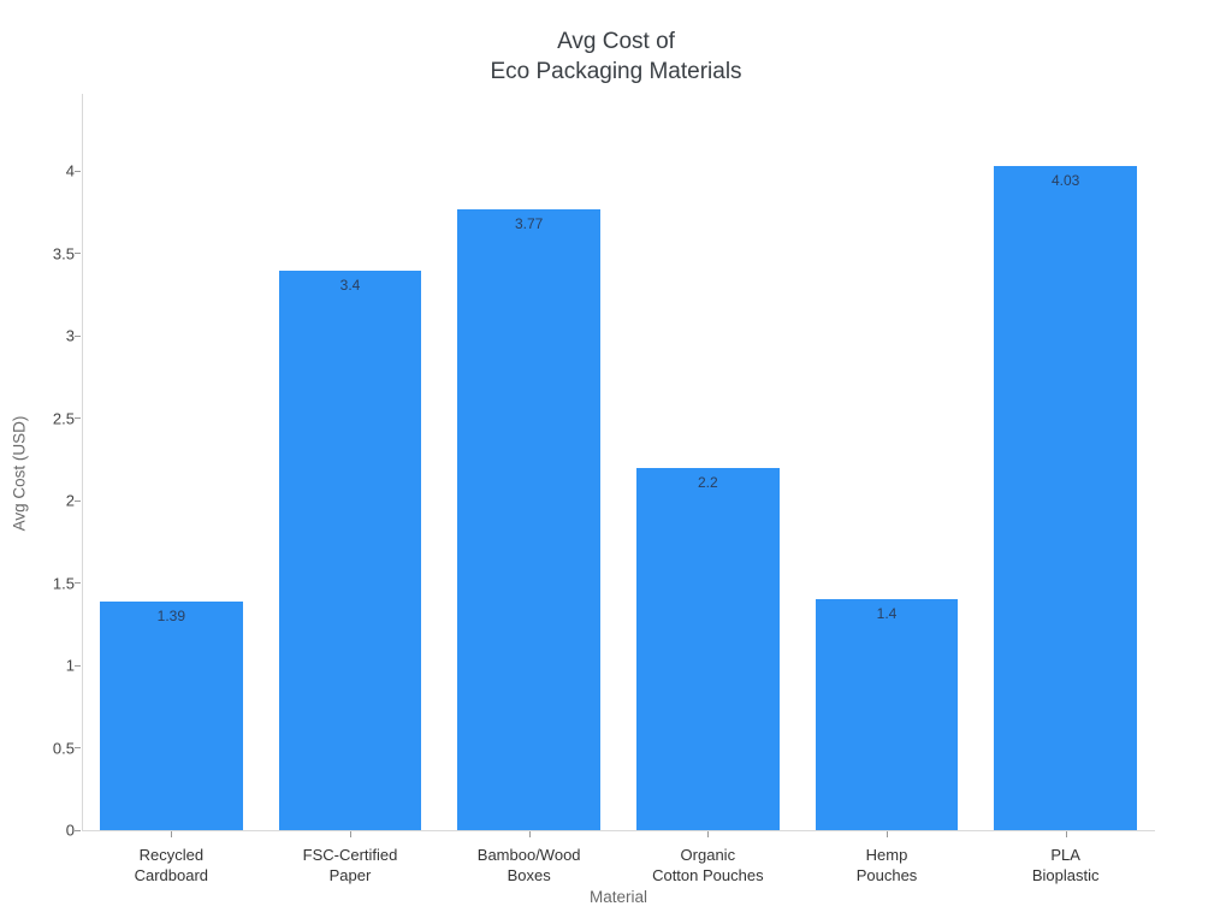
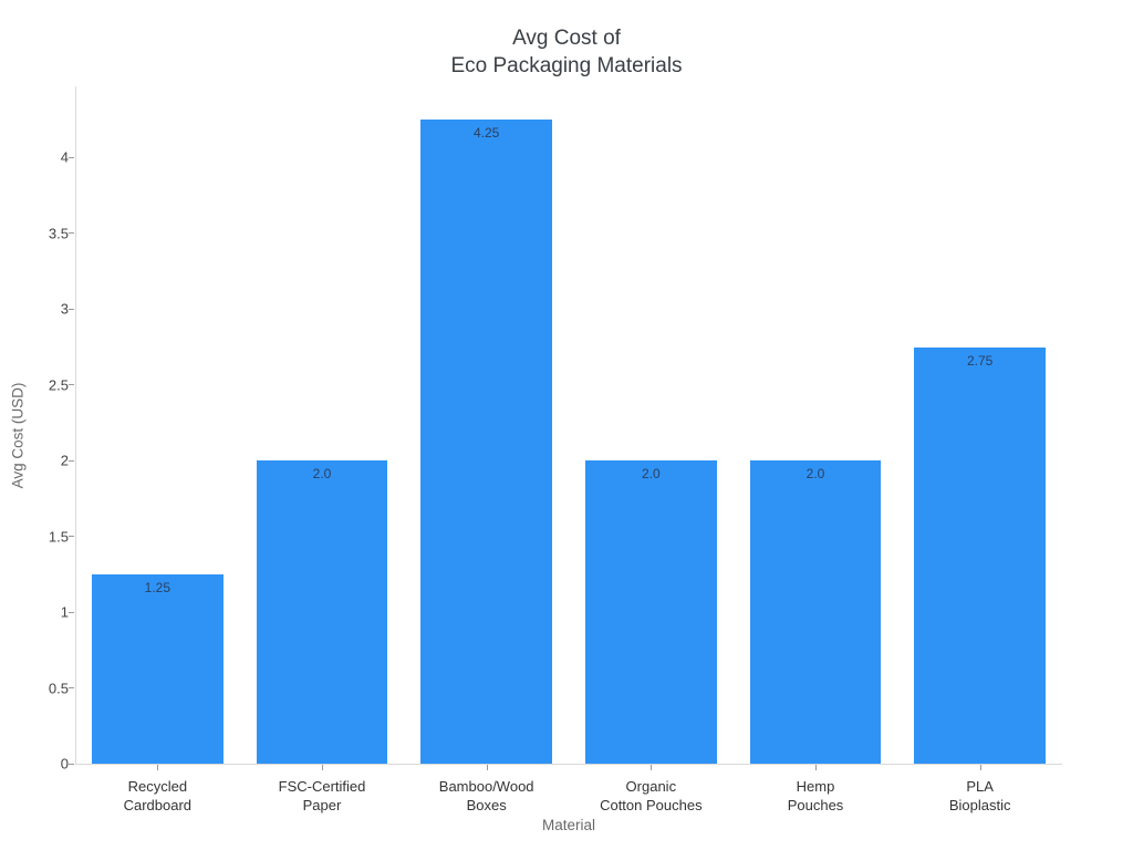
Recycled Cardboard: 1.39 -> 1.25
FSC-Certified Paper: 3.4 -> 2.0
Bamboo/Wood Boxes: 3.77 -> 4.25
Organic Cotton Pouches: 2.2 -> 2.0
Hemp Pouches: 1.4 -> 2.0
PLA Bioplastic: 4.03 -> 2.75
